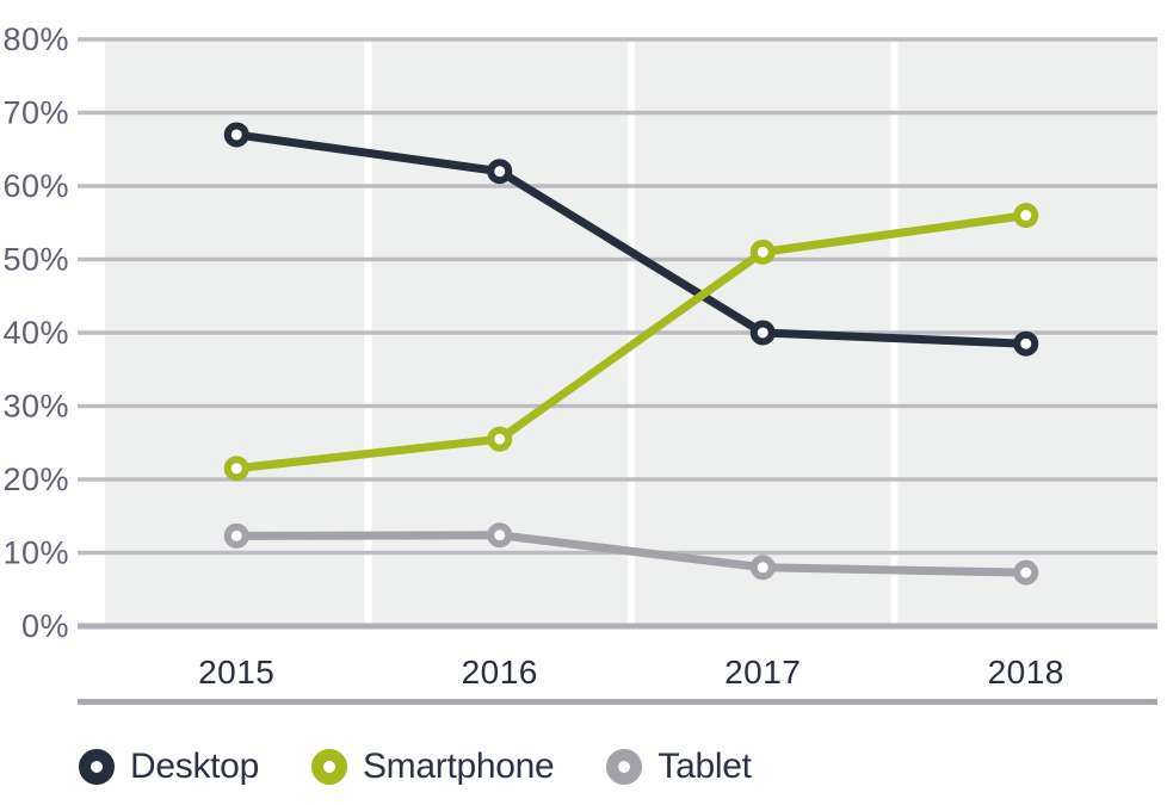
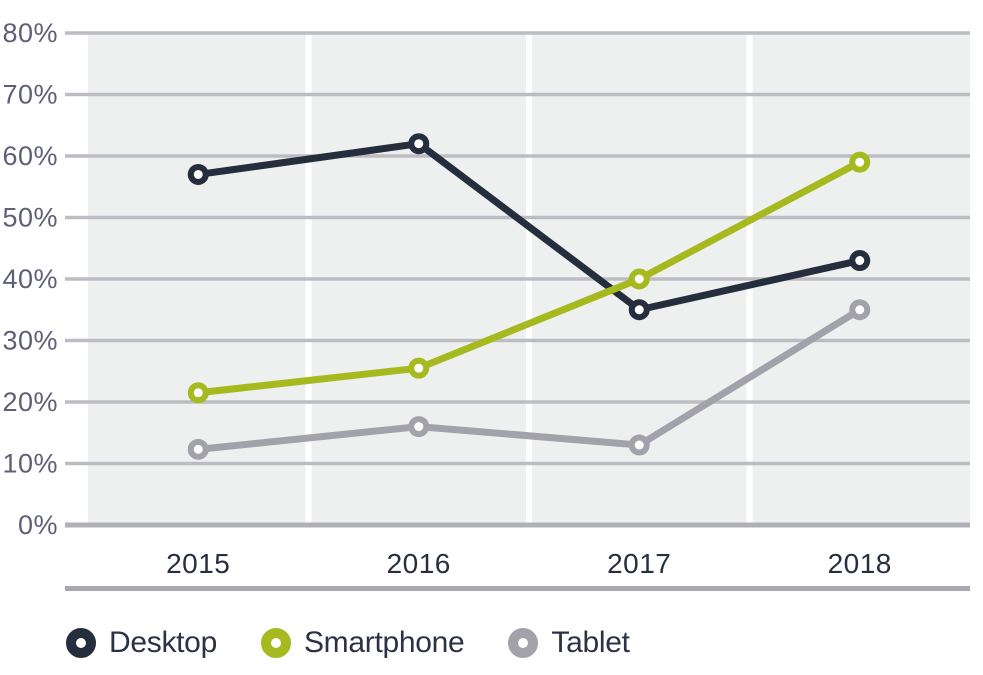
Desktop/2015: 67% -> 57%
Tablet/2016: 12% -> 16%
Desktop/2017: 40% -> 35%
Smartphone/2017: 51% -> 40%
Tablet/2017: 8% -> 13%
Desktop/2018: 38% -> 43%
Smartphone/2018: 56% -> 59%
Tablet/2018: 7% -> 35%
